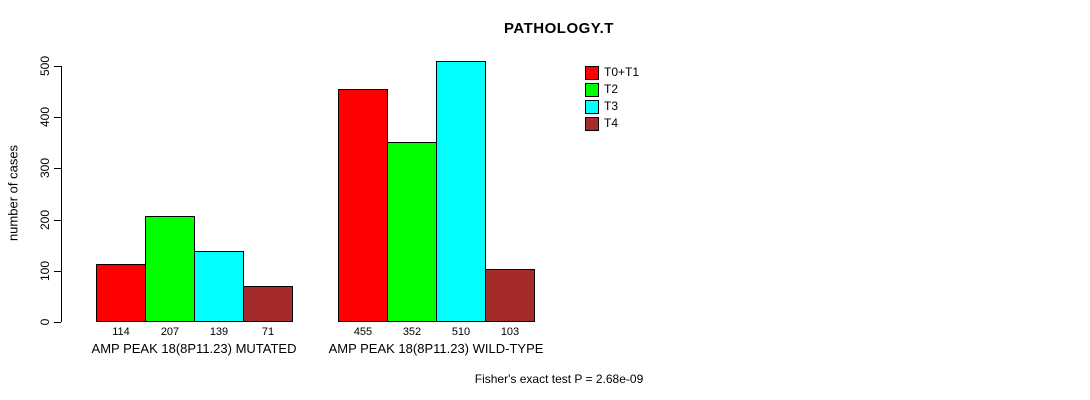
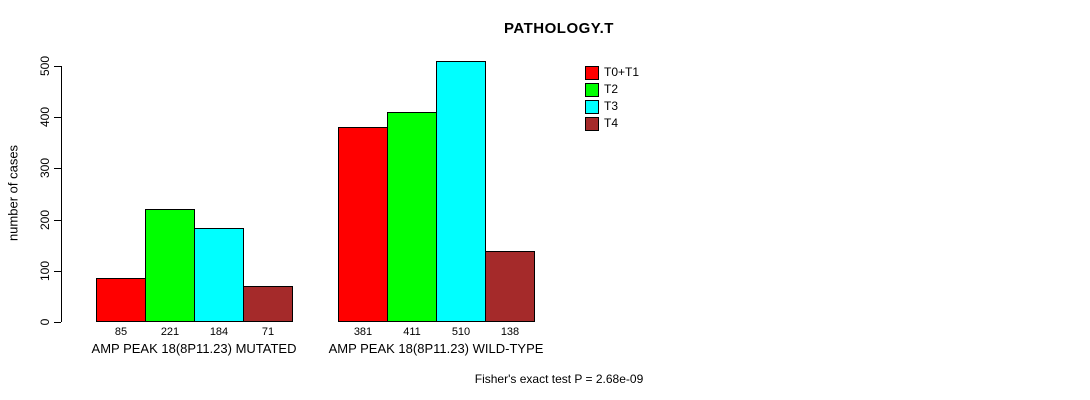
T0+T1/AMP PEAK 18(8P11.23) MUTATED: 114 -> 85
T2/AMP PEAK 18(8P11.23) MUTATED: 207 -> 221
T3/AMP PEAK 18(8P11.23) MUTATED: 139 -> 184
T0+T1/AMP PEAK 18(8P11.23) WILD-TYPE: 455 -> 381
T2/AMP PEAK 18(8P11.23) WILD-TYPE: 352 -> 411
T4/AMP PEAK 18(8P11.23) WILD-TYPE: 103 -> 138
